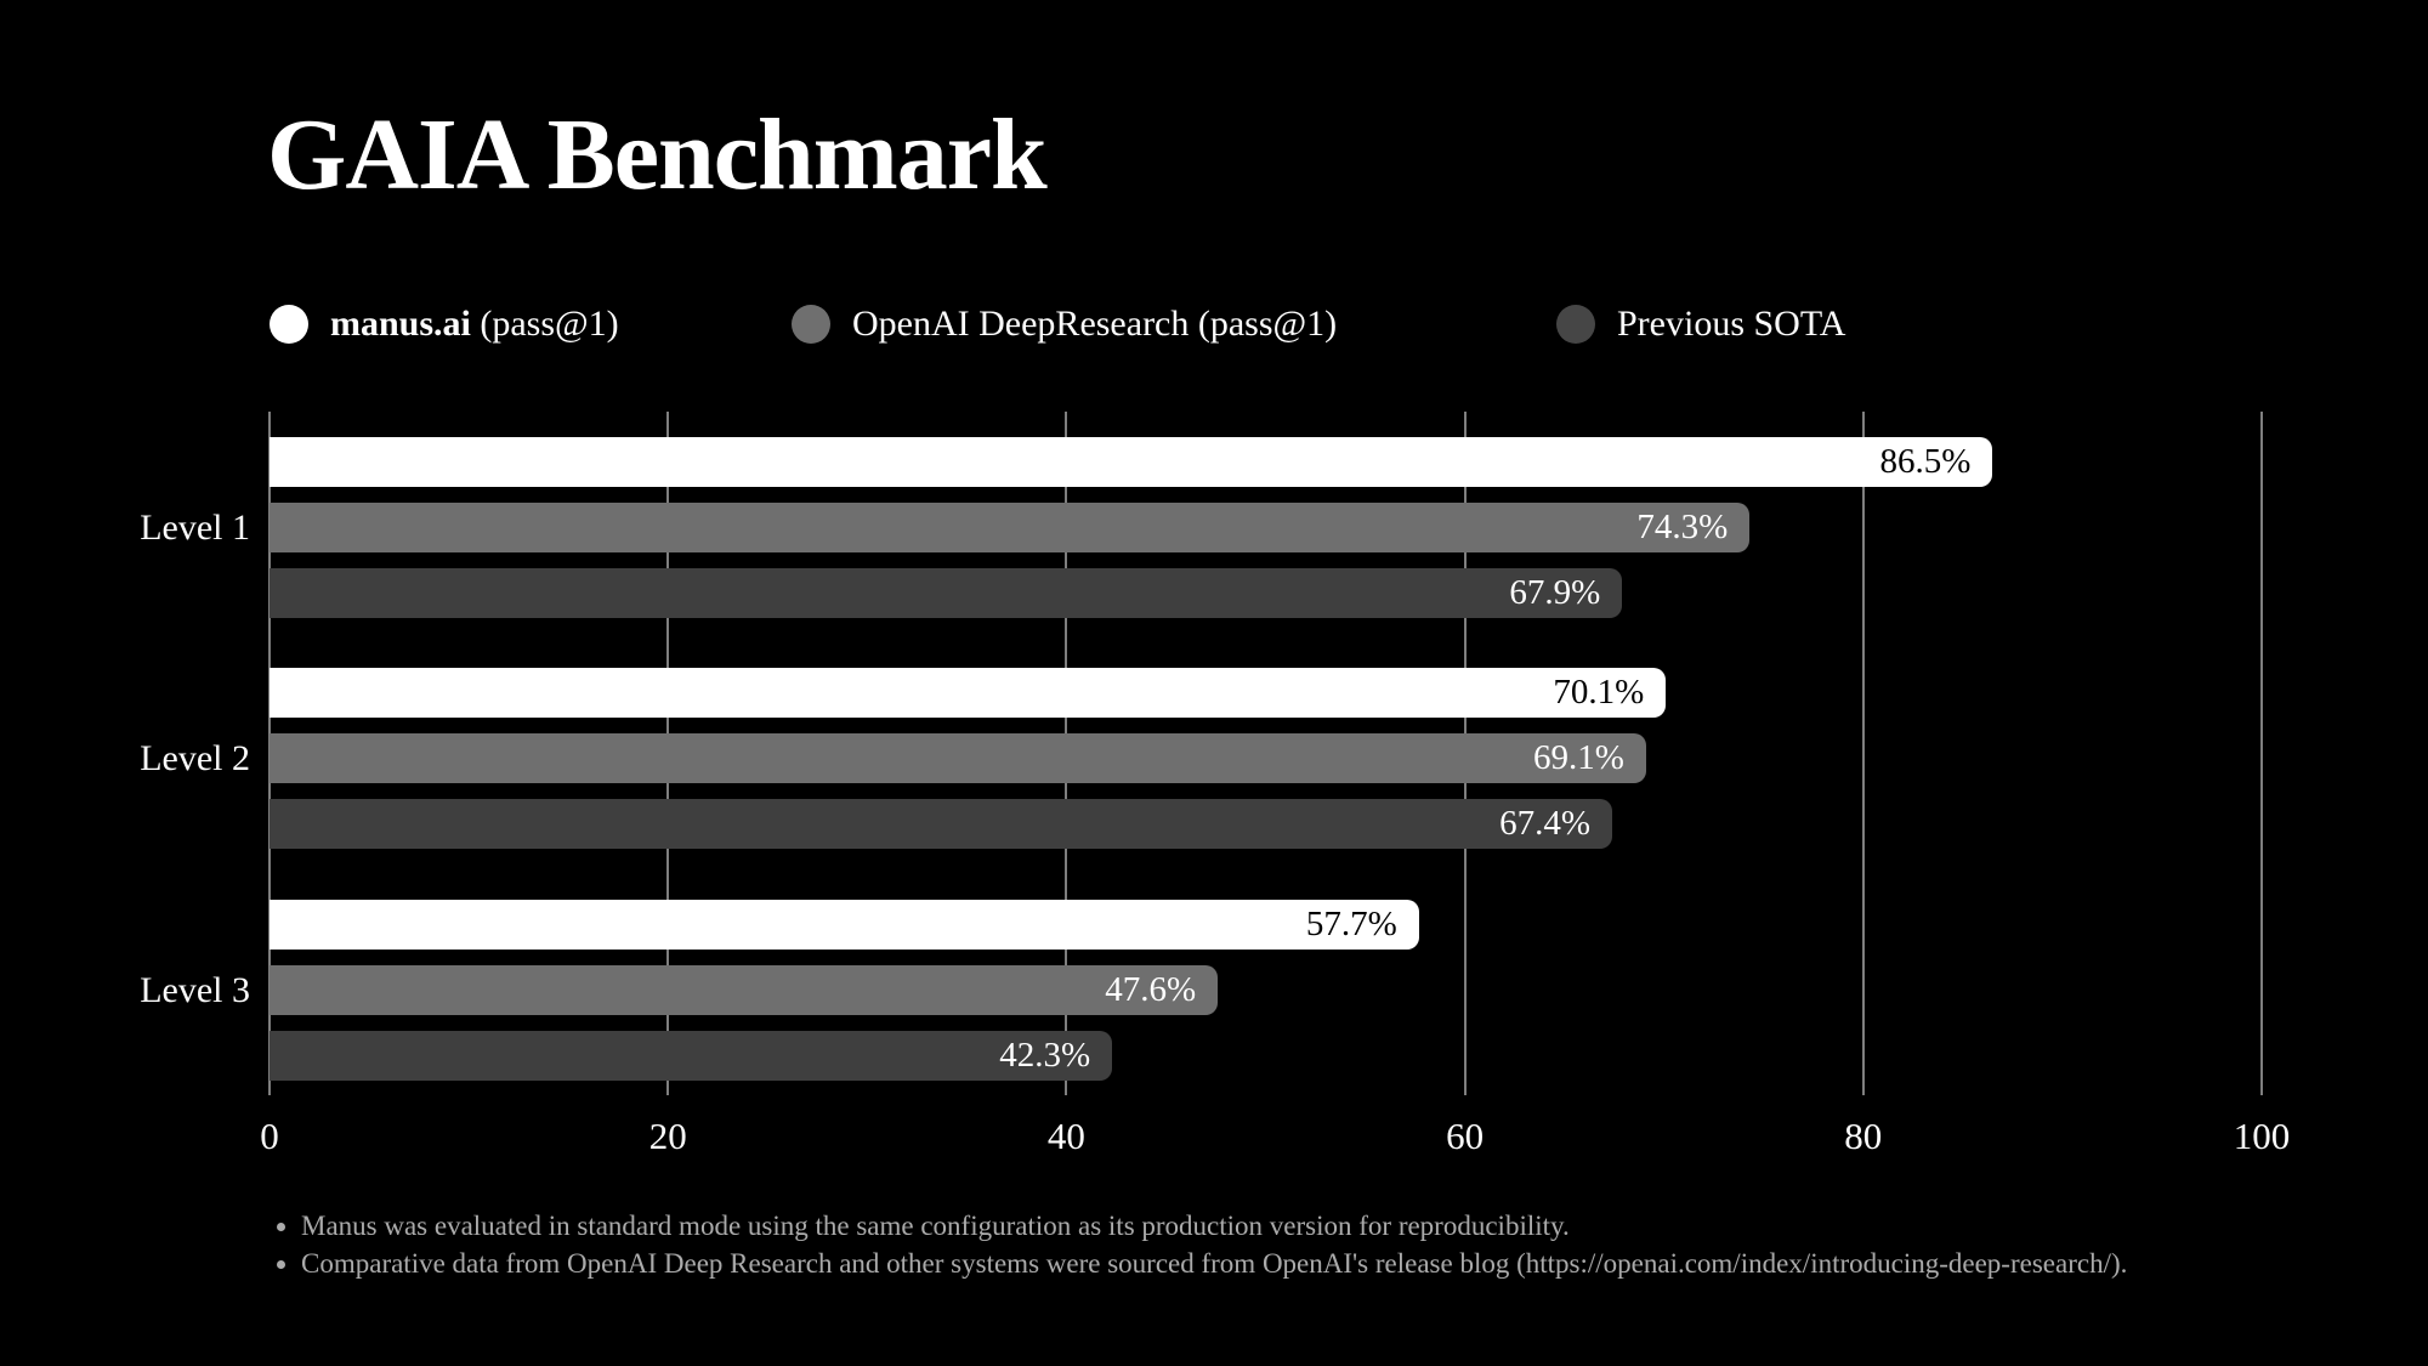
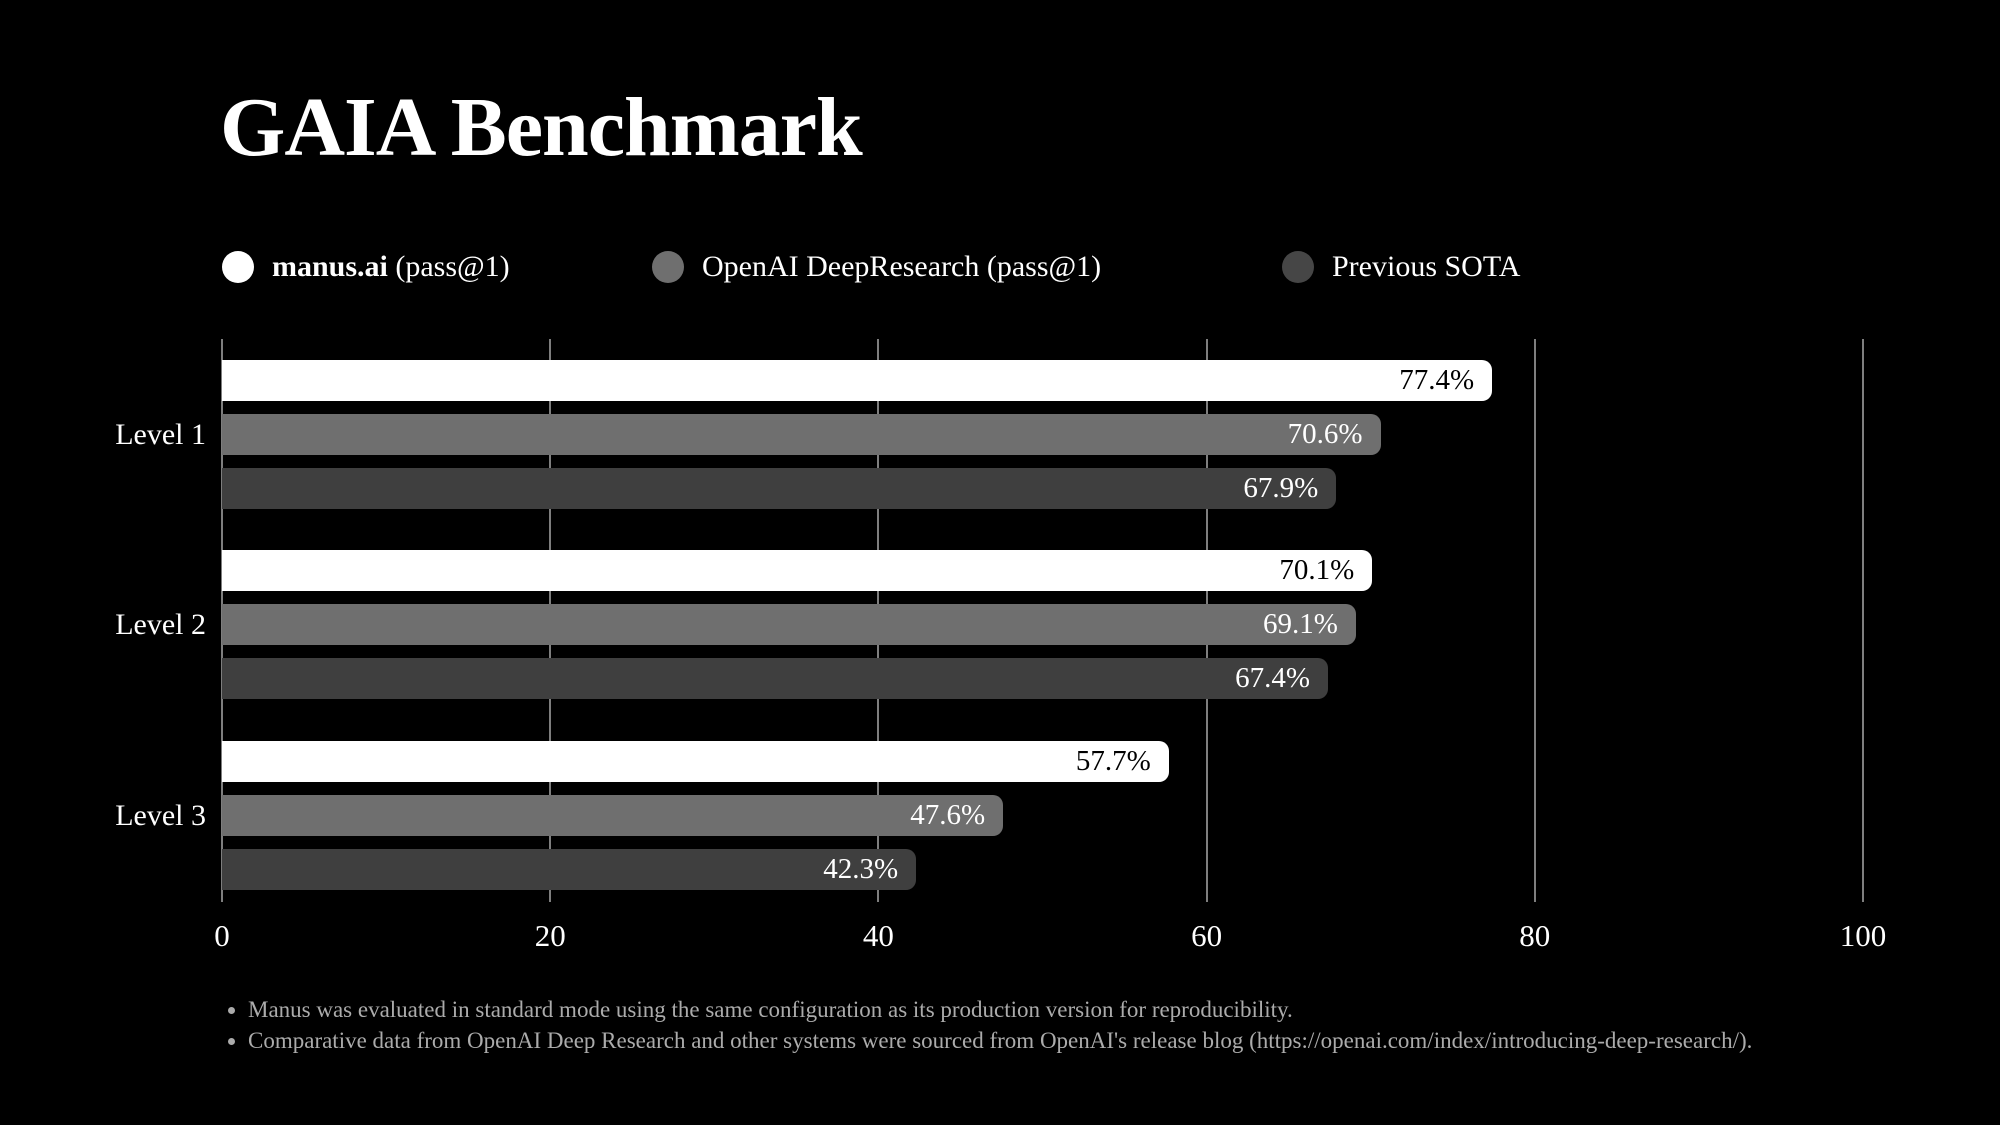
manus.ai (pass@1)/Level 1: 86.5% -> 77.4%
OpenAI DeepResearch (pass@1)/Level 1: 74.3% -> 70.6%
